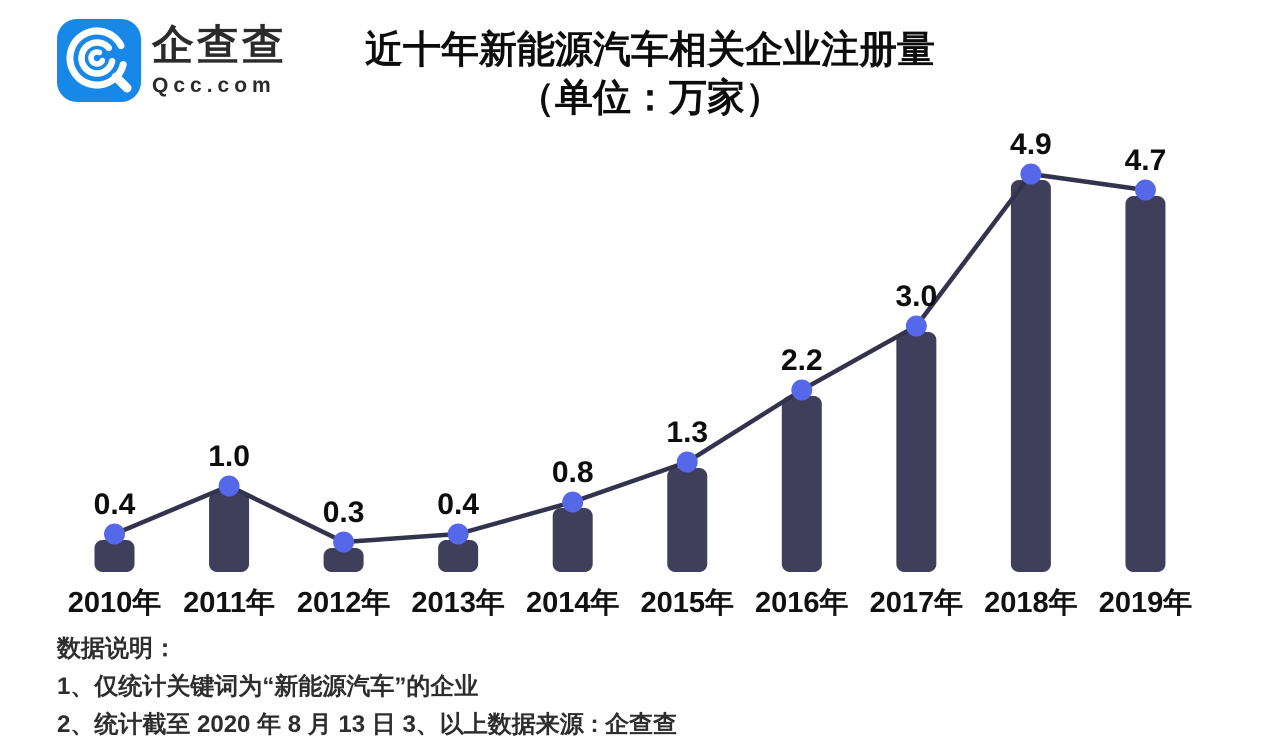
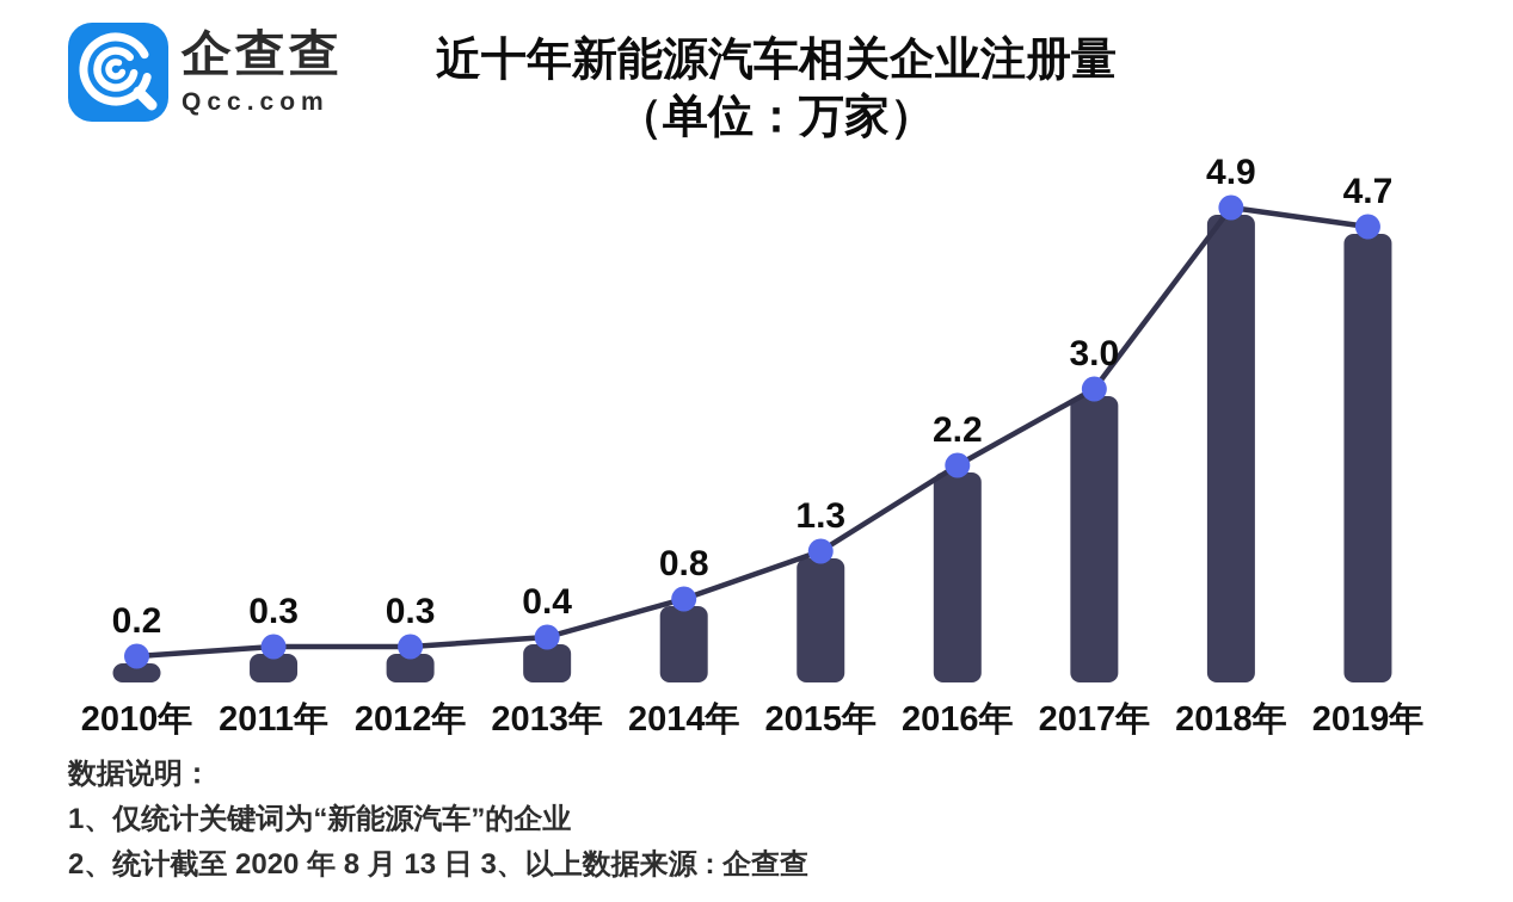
2010年: 0.4 -> 0.2
2011年: 1.0 -> 0.3
